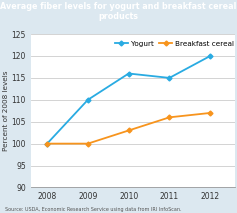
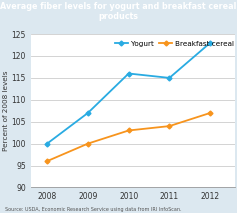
Breakfast cereal/2008: 100 -> 96
Yogurt/2009: 110 -> 107
Breakfast cereal/2011: 106 -> 104
Yogurt/2012: 120 -> 123
